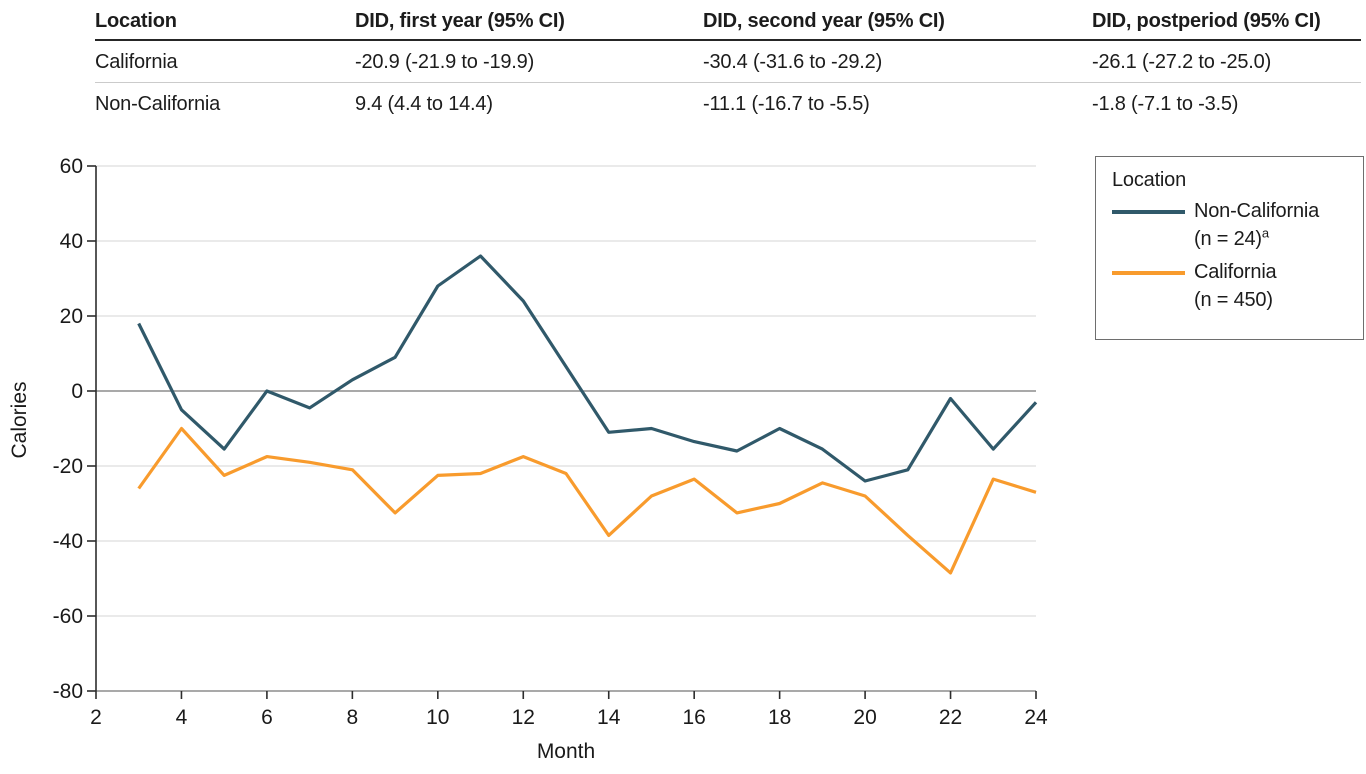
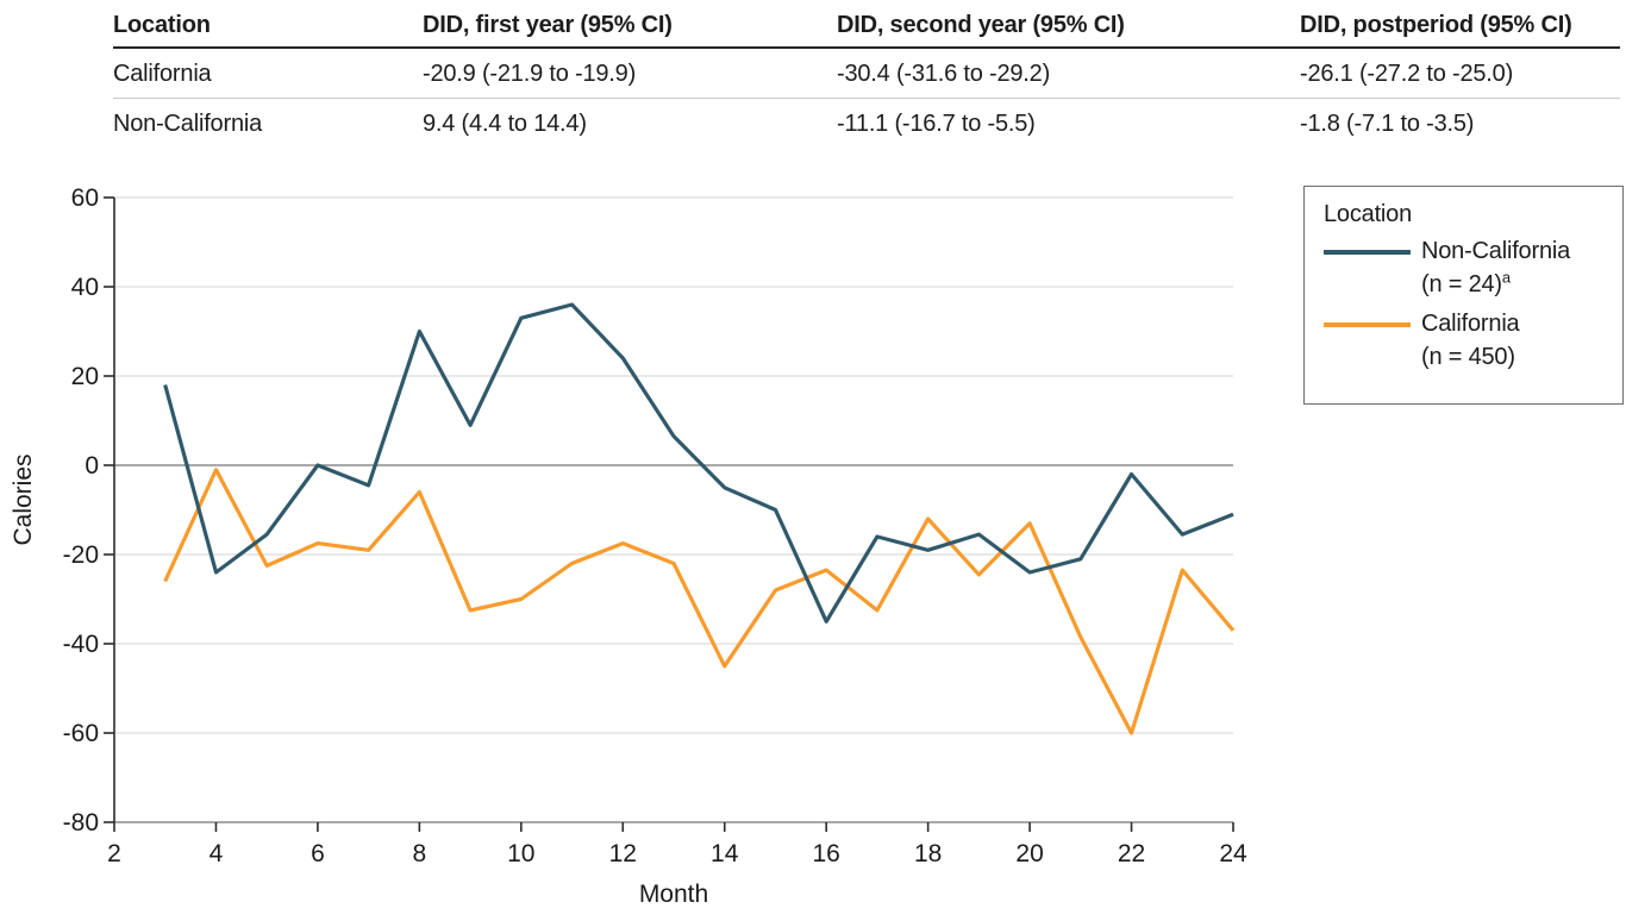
Non-California (n = 24)/4: -5 -> -24
California (n = 450)/4: -10 -> -1
Non-California (n = 24)/8: 3 -> 30
California (n = 450)/8: -21 -> -6
Non-California (n = 24)/10: 28 -> 33
California (n = 450)/10: -22 -> -30
Non-California (n = 24)/14: -11 -> -5
California (n = 450)/14: -38 -> -45
Non-California (n = 24)/16: -14 -> -35
Non-California (n = 24)/18: -10 -> -19
California (n = 450)/18: -30 -> -12
California (n = 450)/20: -28 -> -13
California (n = 450)/22: -48 -> -60
Non-California (n = 24)/24: -3 -> -11
California (n = 450)/24: -27 -> -37
